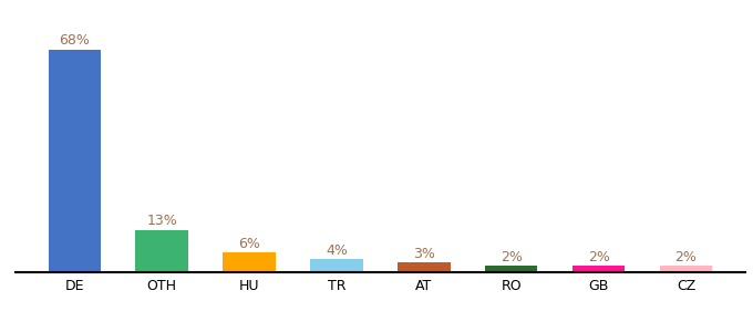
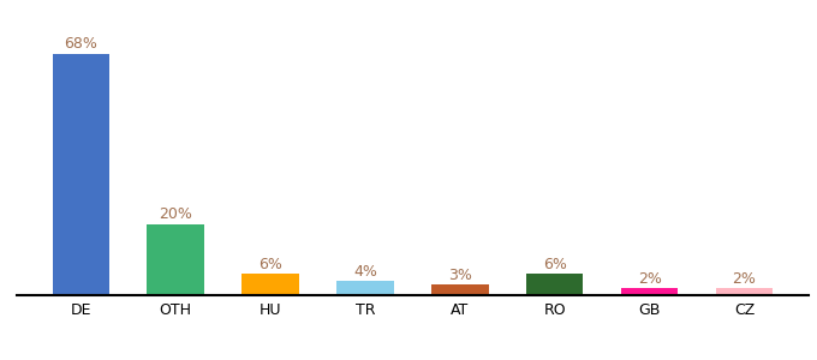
OTH: 13% -> 20%
RO: 2% -> 6%
